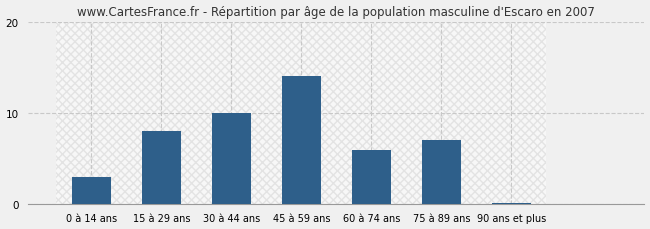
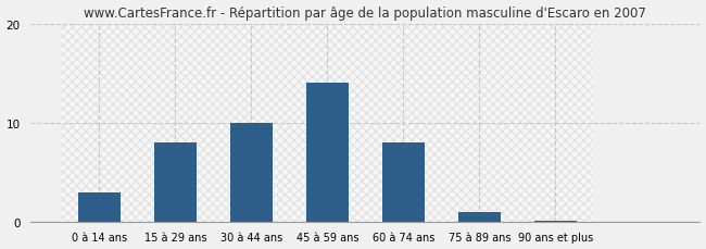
60 à 74 ans: 6.0 -> 8.0
75 à 89 ans: 7.0 -> 1.0
